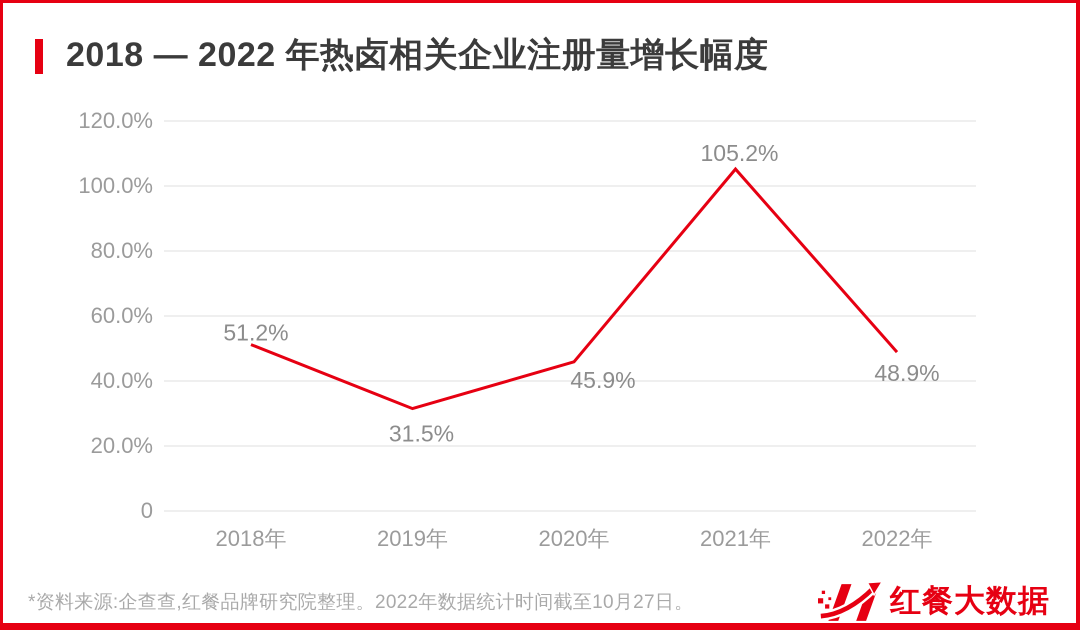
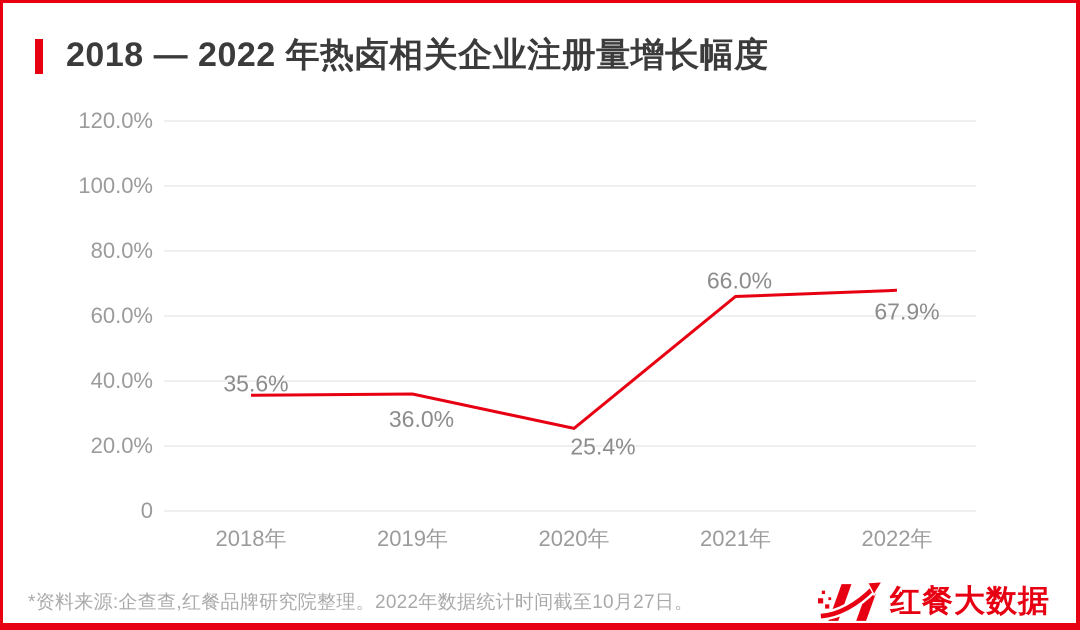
2018年: 51.2% -> 35.6%
2019年: 31.5% -> 36.0%
2020年: 45.9% -> 25.4%
2021年: 105.2% -> 66.0%
2022年: 48.9% -> 67.9%
